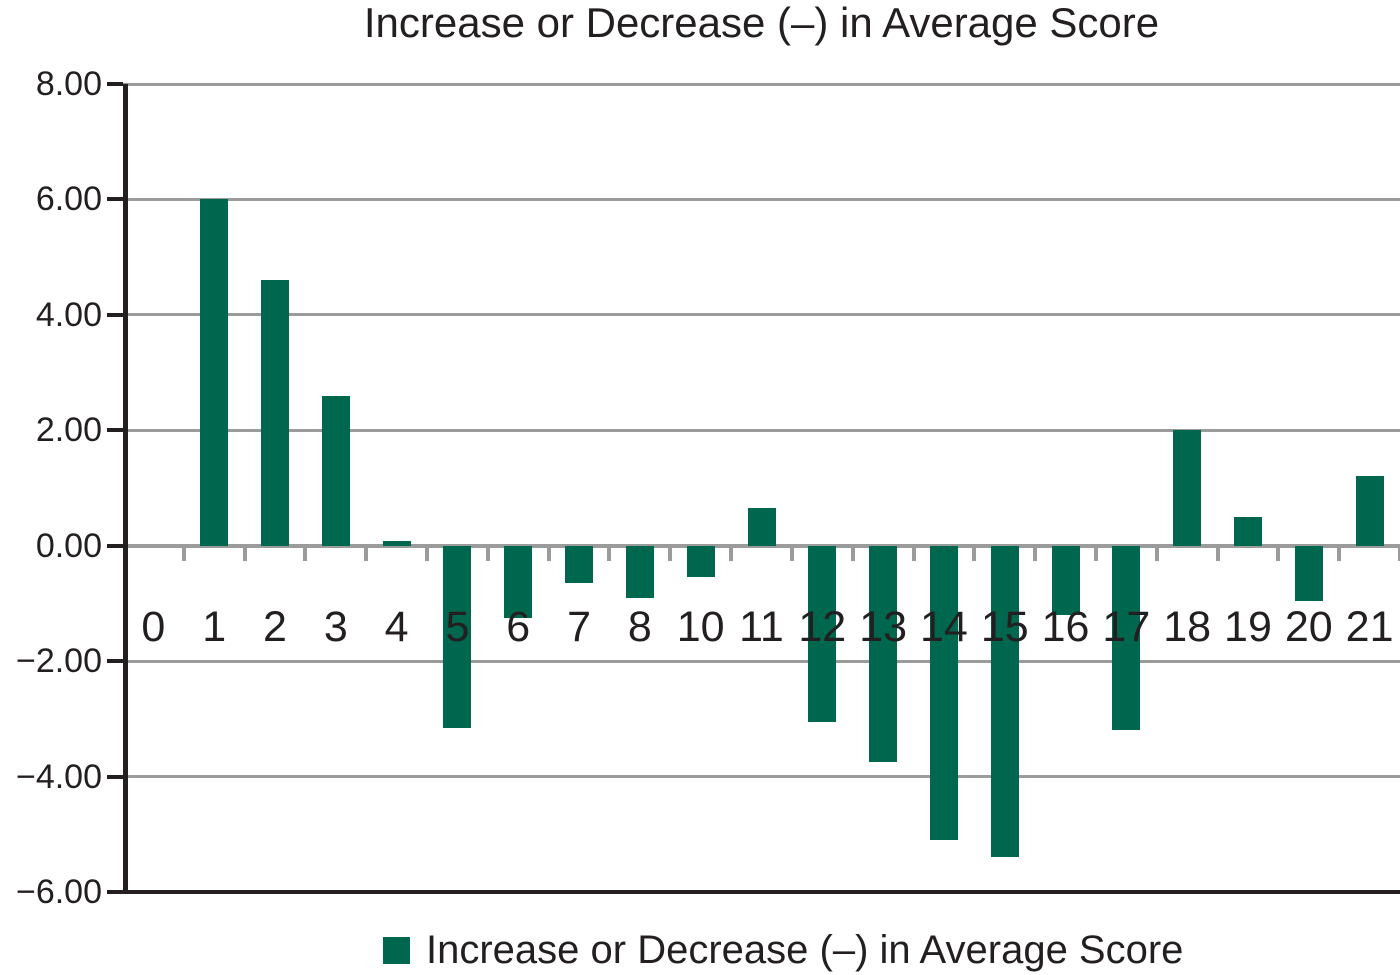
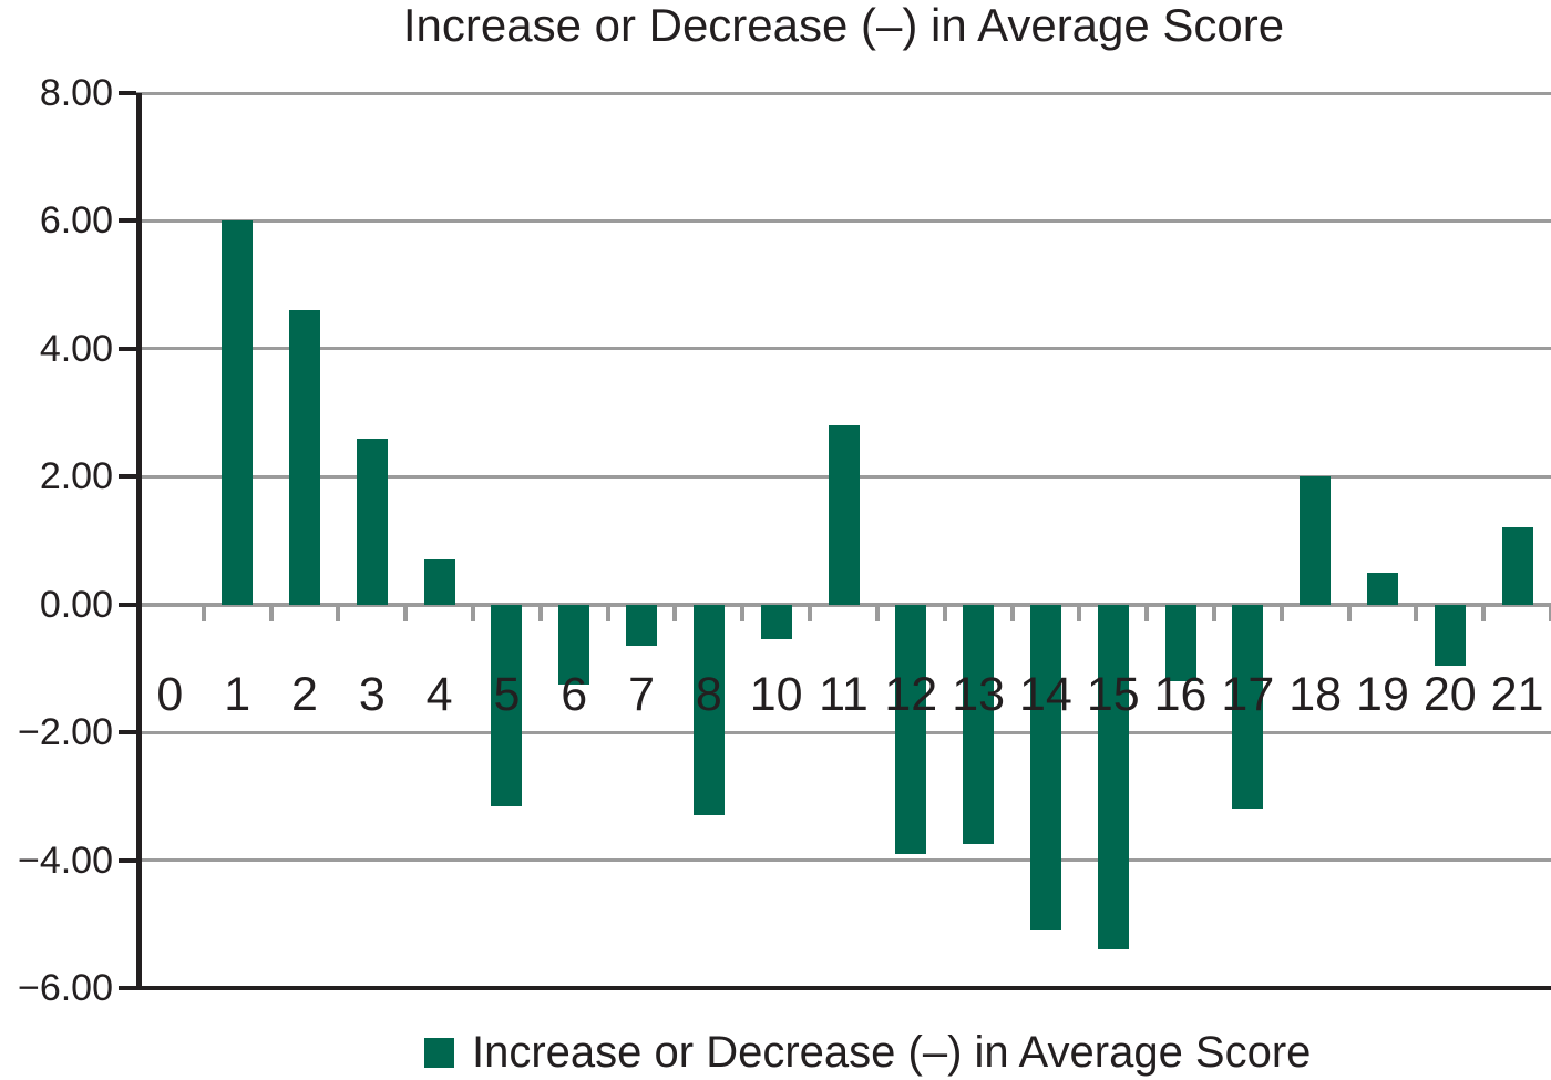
4: 0.1 -> 0.7
8: -0.9 -> -3.3
11: 0.7 -> 2.8
12: -3.0 -> -3.9
